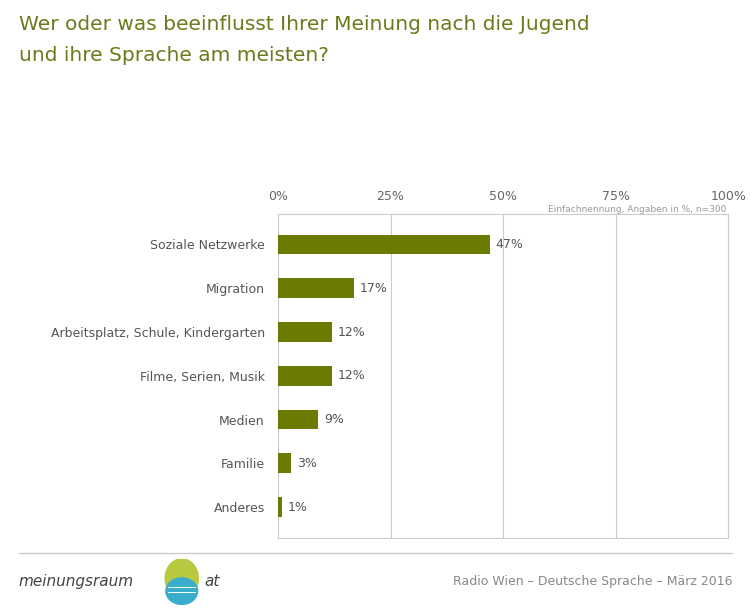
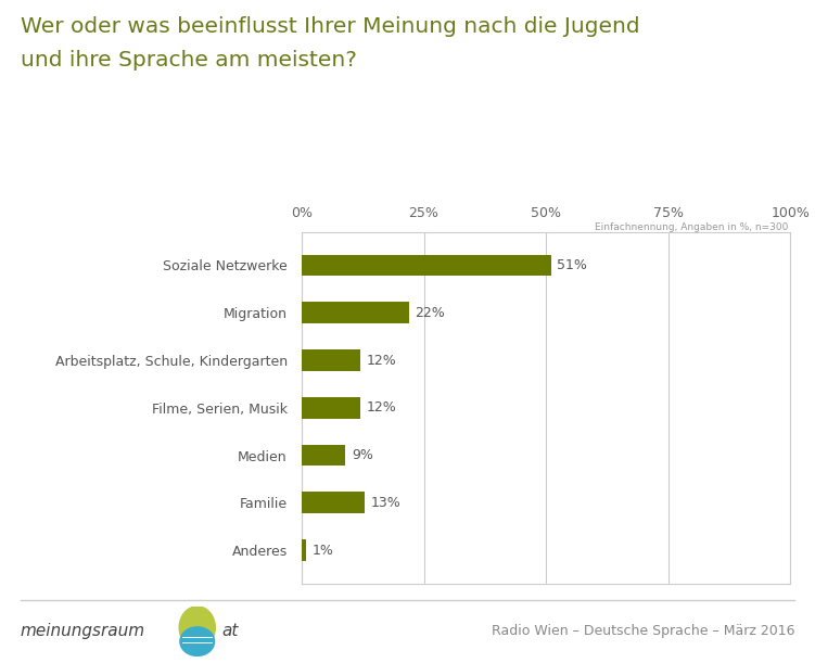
Soziale Netzwerke: 47% -> 51%
Migration: 17% -> 22%
Familie: 3% -> 13%
